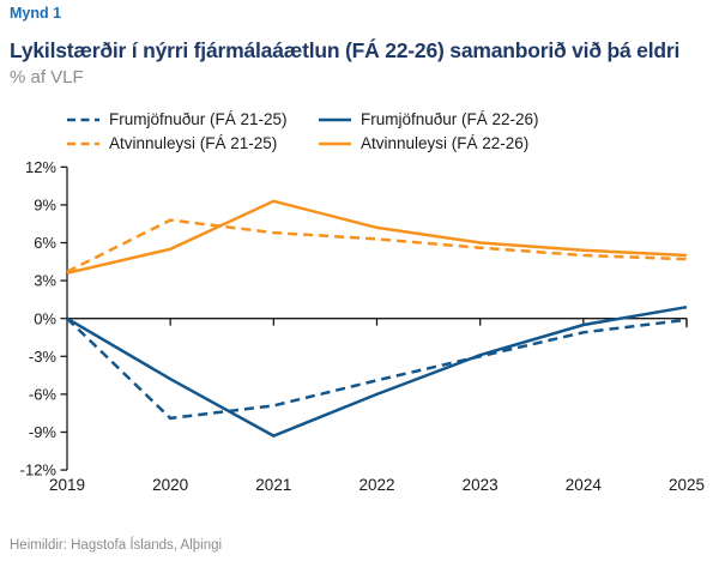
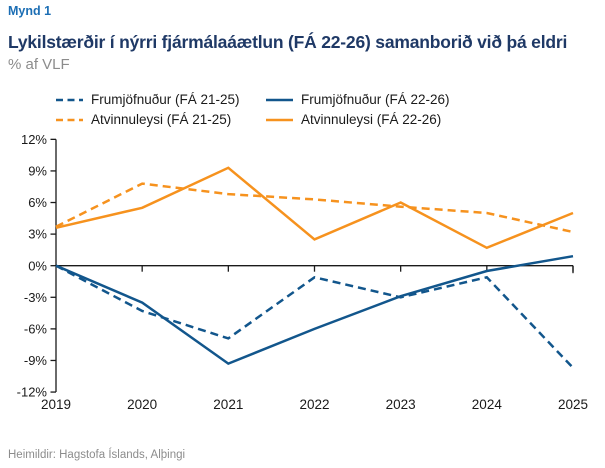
Frumjöfnuður (FÁ 21-25)/2020: -7.9% -> -4.3%
Frumjöfnuður (FÁ 22-26)/2020: -4.8% -> -3.5%
Frumjöfnuður (FÁ 21-25)/2022: -4.9% -> -1.1%
Atvinnuleysi (FÁ 22-26)/2022: 7.2% -> 2.5%
Atvinnuleysi (FÁ 22-26)/2024: 5.4% -> 1.7%
Frumjöfnuður (FÁ 21-25)/2025: -0.1% -> -9.7%
Atvinnuleysi (FÁ 21-25)/2025: 4.7% -> 3.2%
